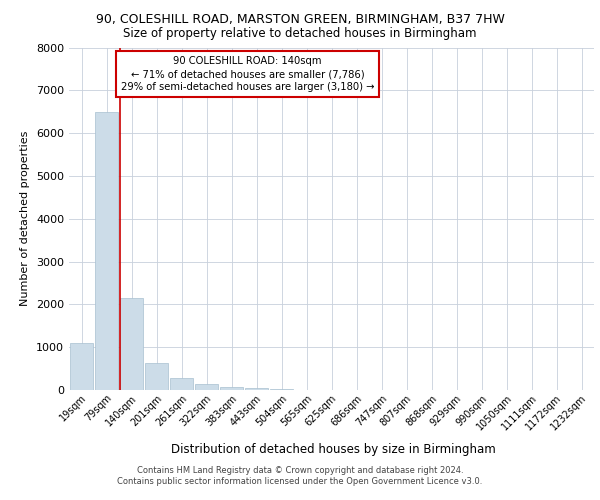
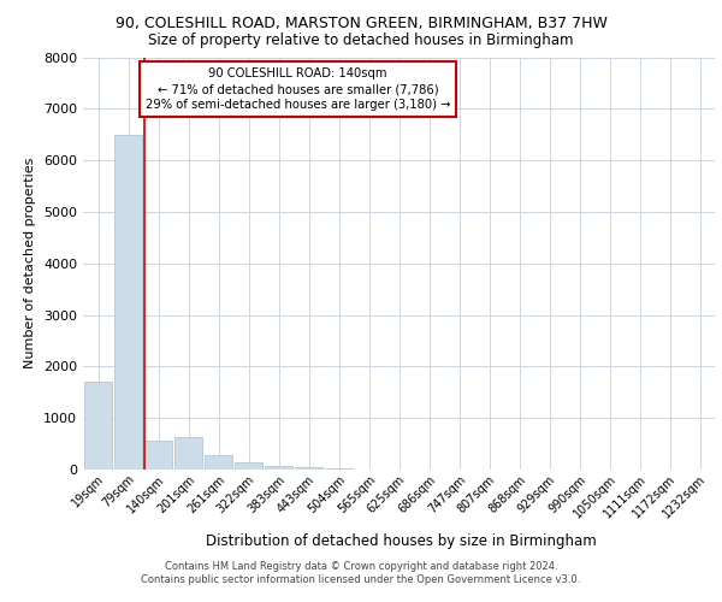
19sqm: 1100 -> 1700
140sqm: 2150 -> 550
